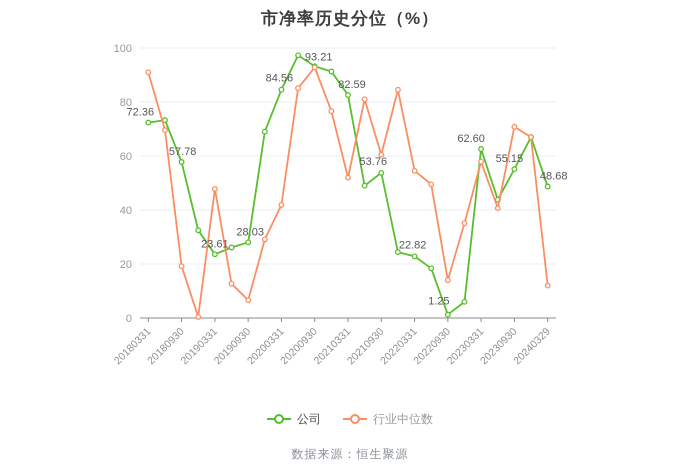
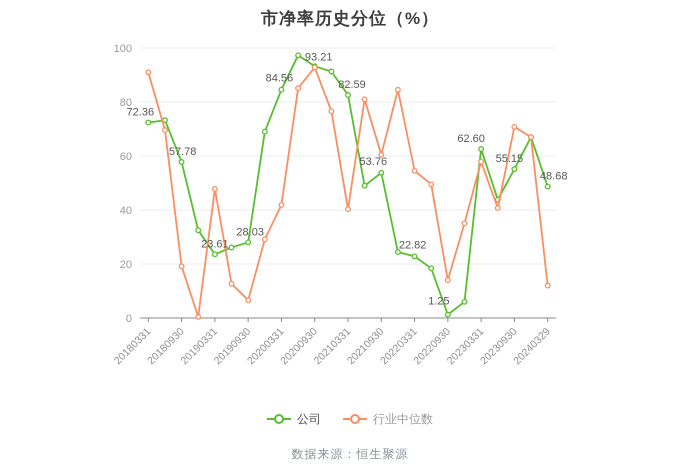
行业中位数/20210331: 52 -> 40
